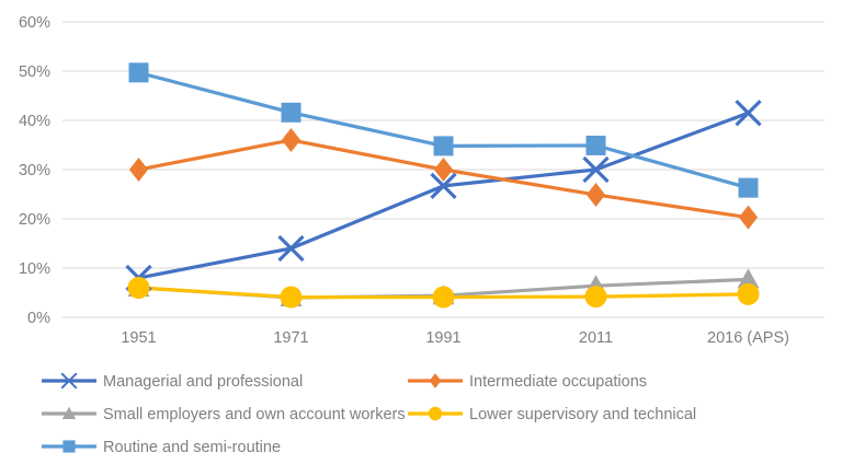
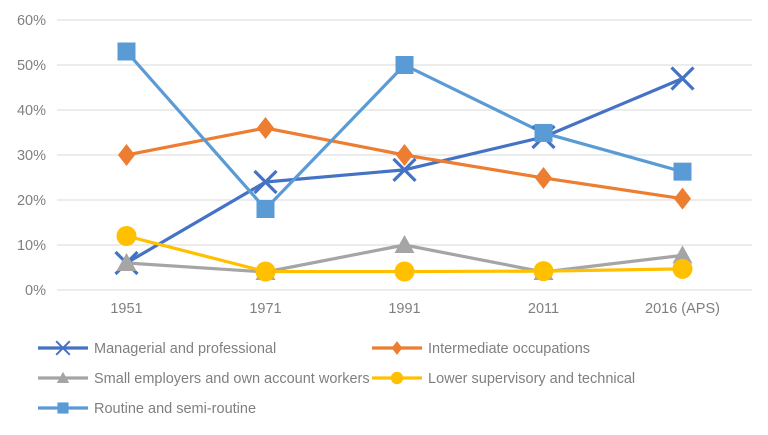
Managerial and professional/1951: 8% -> 6%
Lower supervisory and technical/1951: 6% -> 12%
Routine and semi-routine/1951: 50% -> 53%
Managerial and professional/1971: 14% -> 24%
Routine and semi-routine/1971: 42% -> 18%
Small employers and own account workers/1991: 4% -> 10%
Routine and semi-routine/1991: 35% -> 50%
Managerial and professional/2011: 30% -> 34%
Small employers and own account workers/2011: 6% -> 4%
Managerial and professional/2016 (APS): 42% -> 47%
